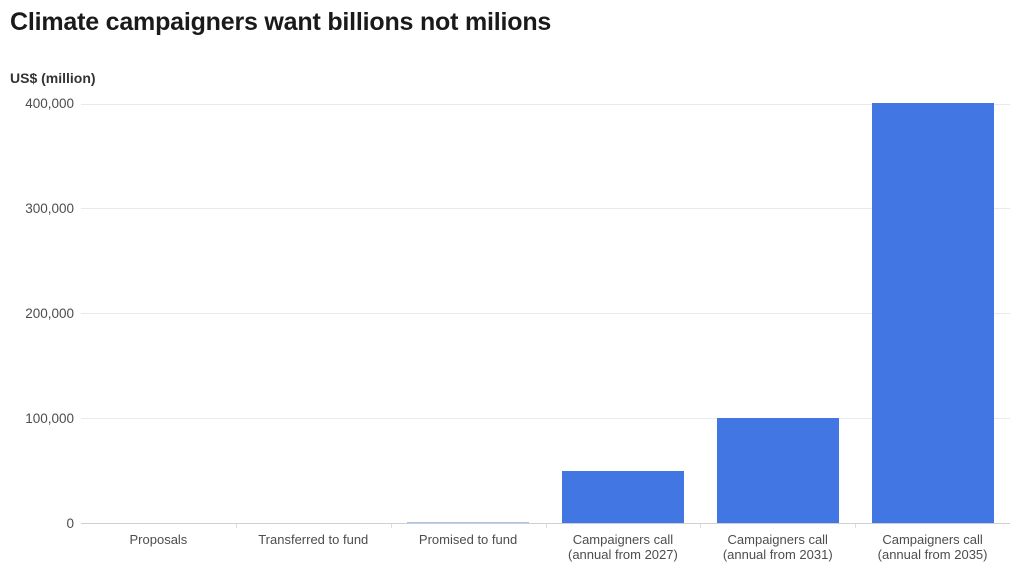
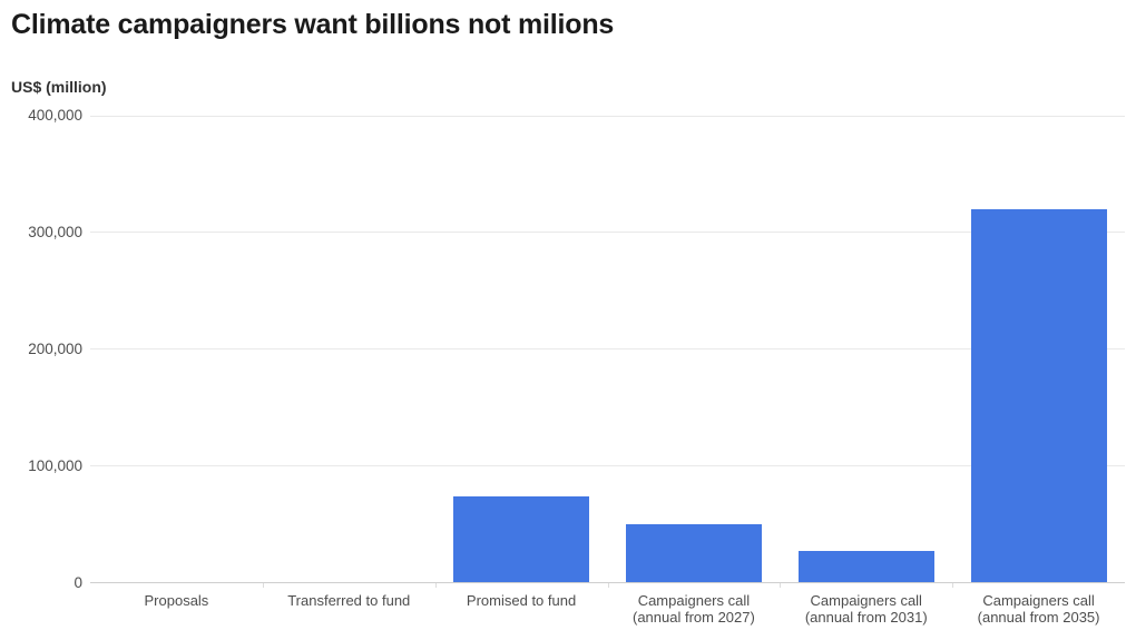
Promised to fund: 1000 -> 73000
Campaigners call (annual from 2031): 100000 -> 27000
Campaigners call (annual from 2035): 400000 -> 319000
